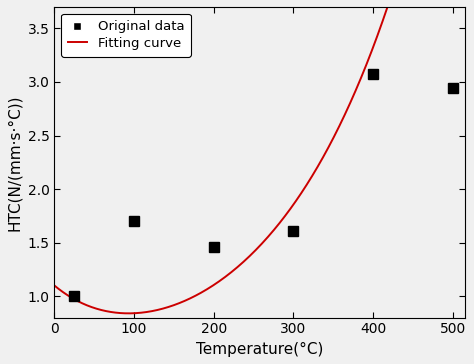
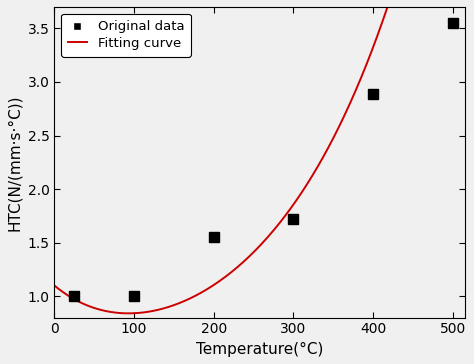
Original data/100: 1.70 -> 1.00
Original data/200: 1.46 -> 1.55
Original data/300: 1.61 -> 1.72
Original data/400: 3.07 -> 2.89
Original data/500: 2.94 -> 3.55
